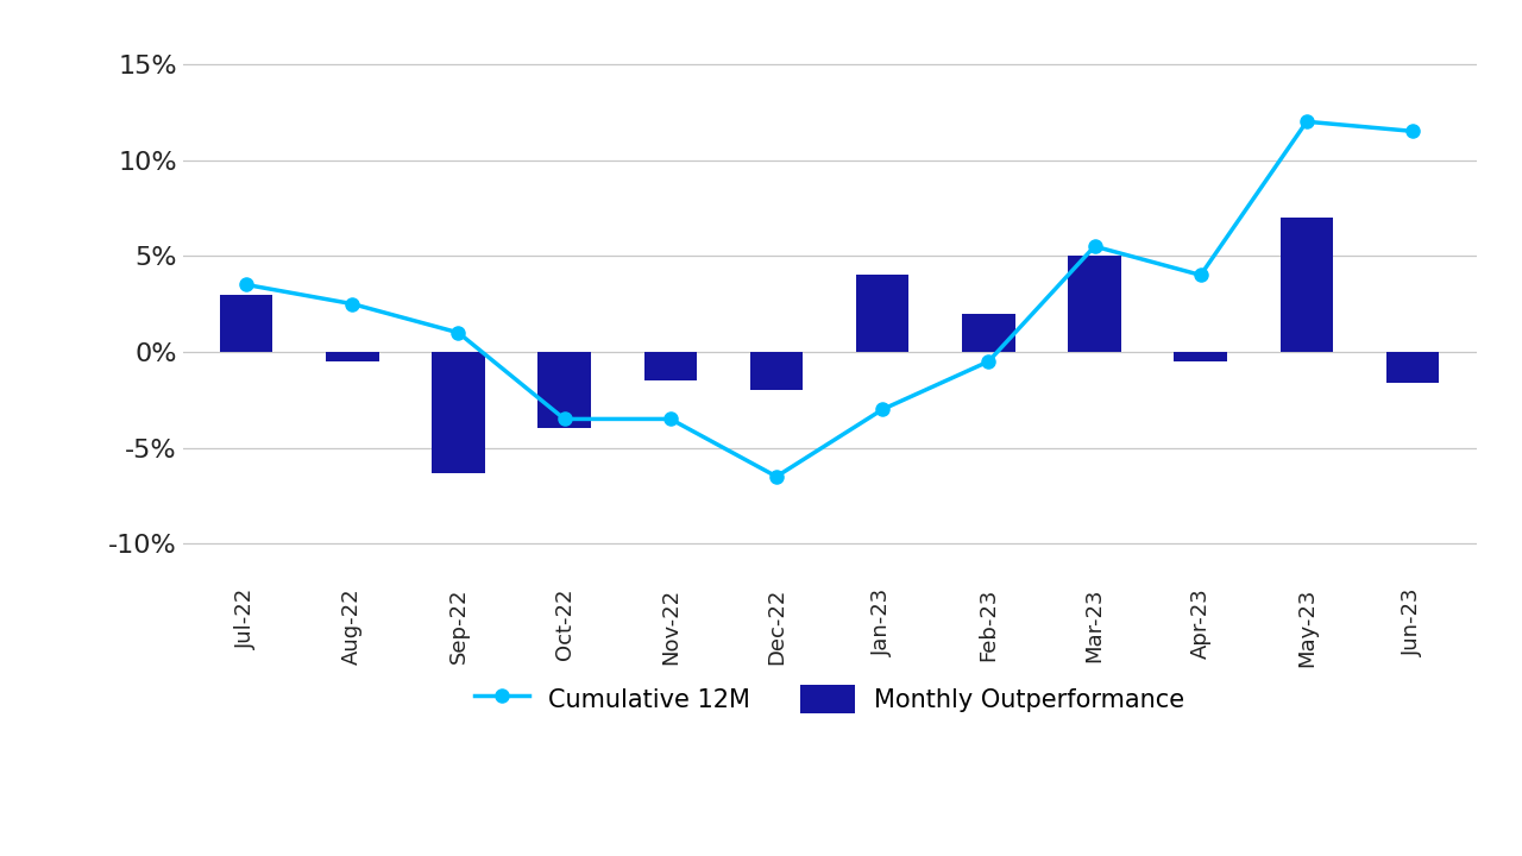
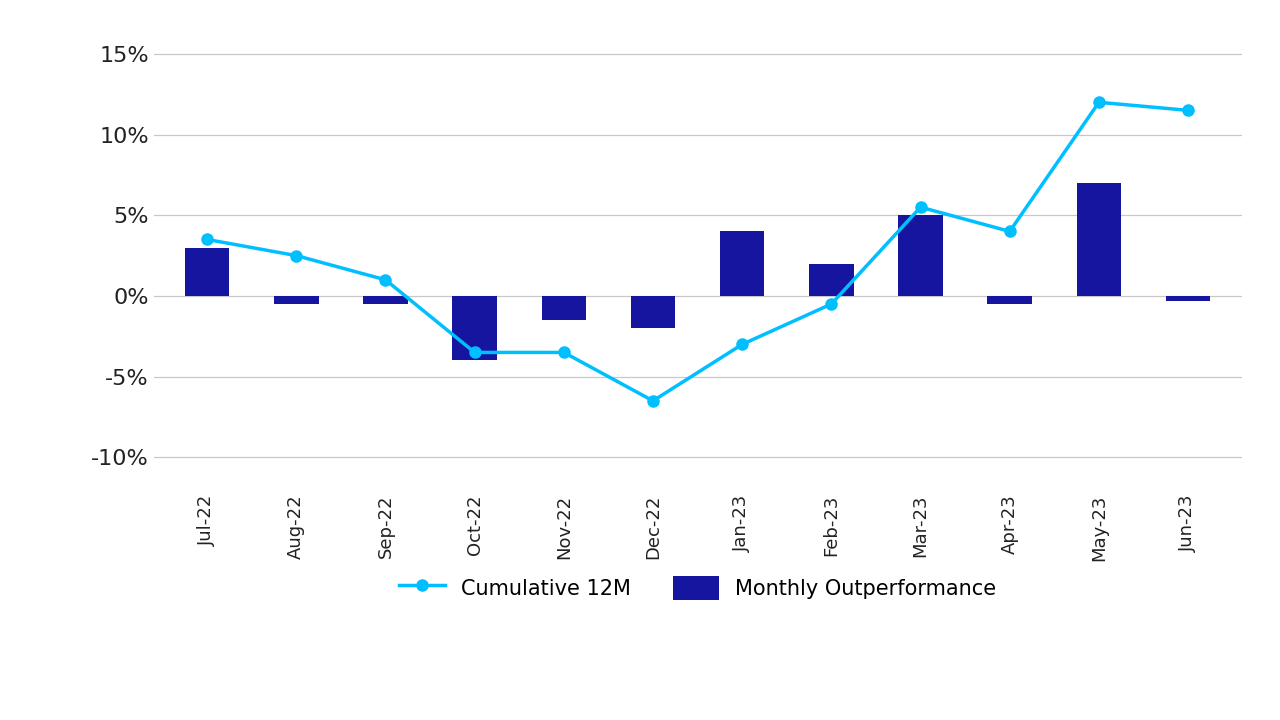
Monthly Outperformance/Sep-22: -6.3% -> -0.5%
Monthly Outperformance/Jun-23: -1.6% -> -0.3%
